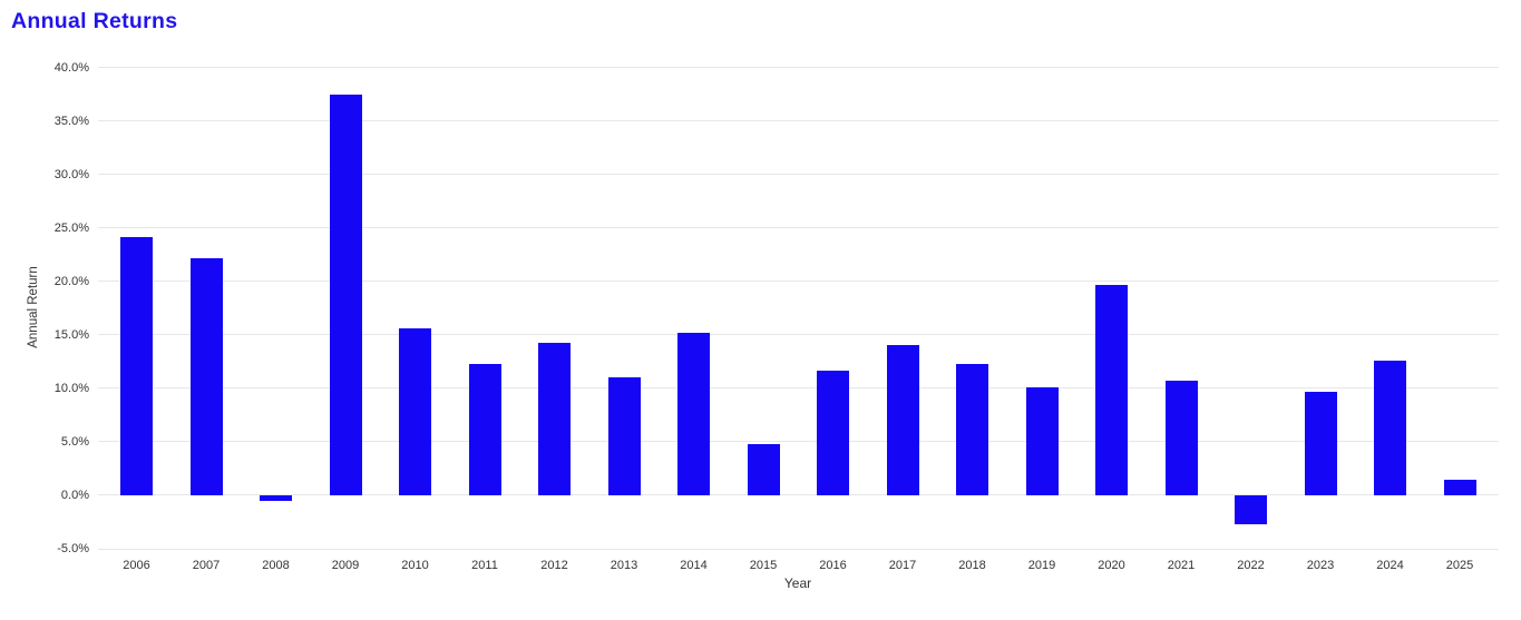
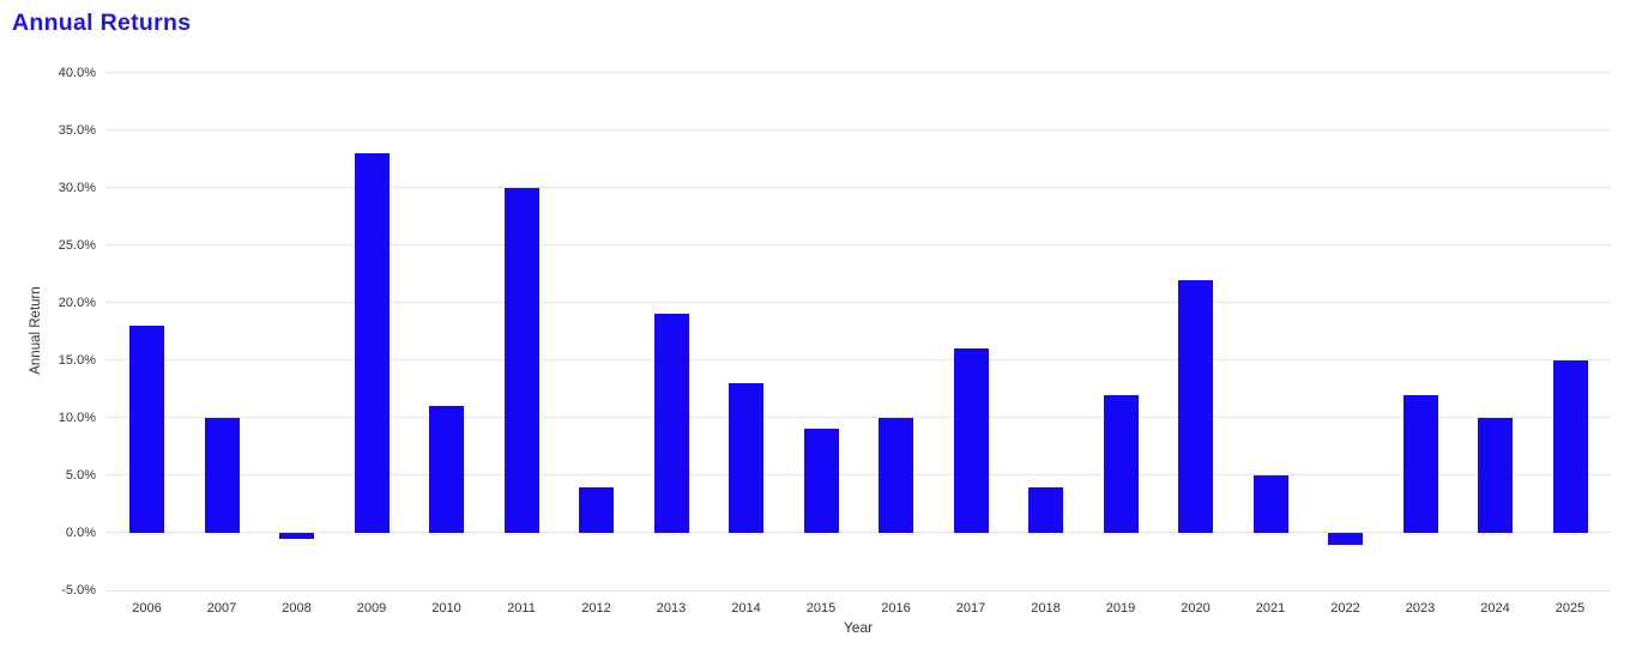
2006: 24% -> 18%
2007: 22% -> 10%
2009: 37% -> 33%
2010: 16% -> 11%
2011: 12% -> 30%
2012: 14% -> 4%
2013: 11% -> 19%
2014: 15% -> 13%
2015: 5% -> 9%
2016: 12% -> 10%
2017: 14% -> 16%
2018: 12% -> 4%
2019: 10% -> 12%
2020: 20% -> 22%
2021: 11% -> 5%
2022: -3% -> -1%
2023: 10% -> 12%
2024: 13% -> 10%
2025: 2% -> 15%
